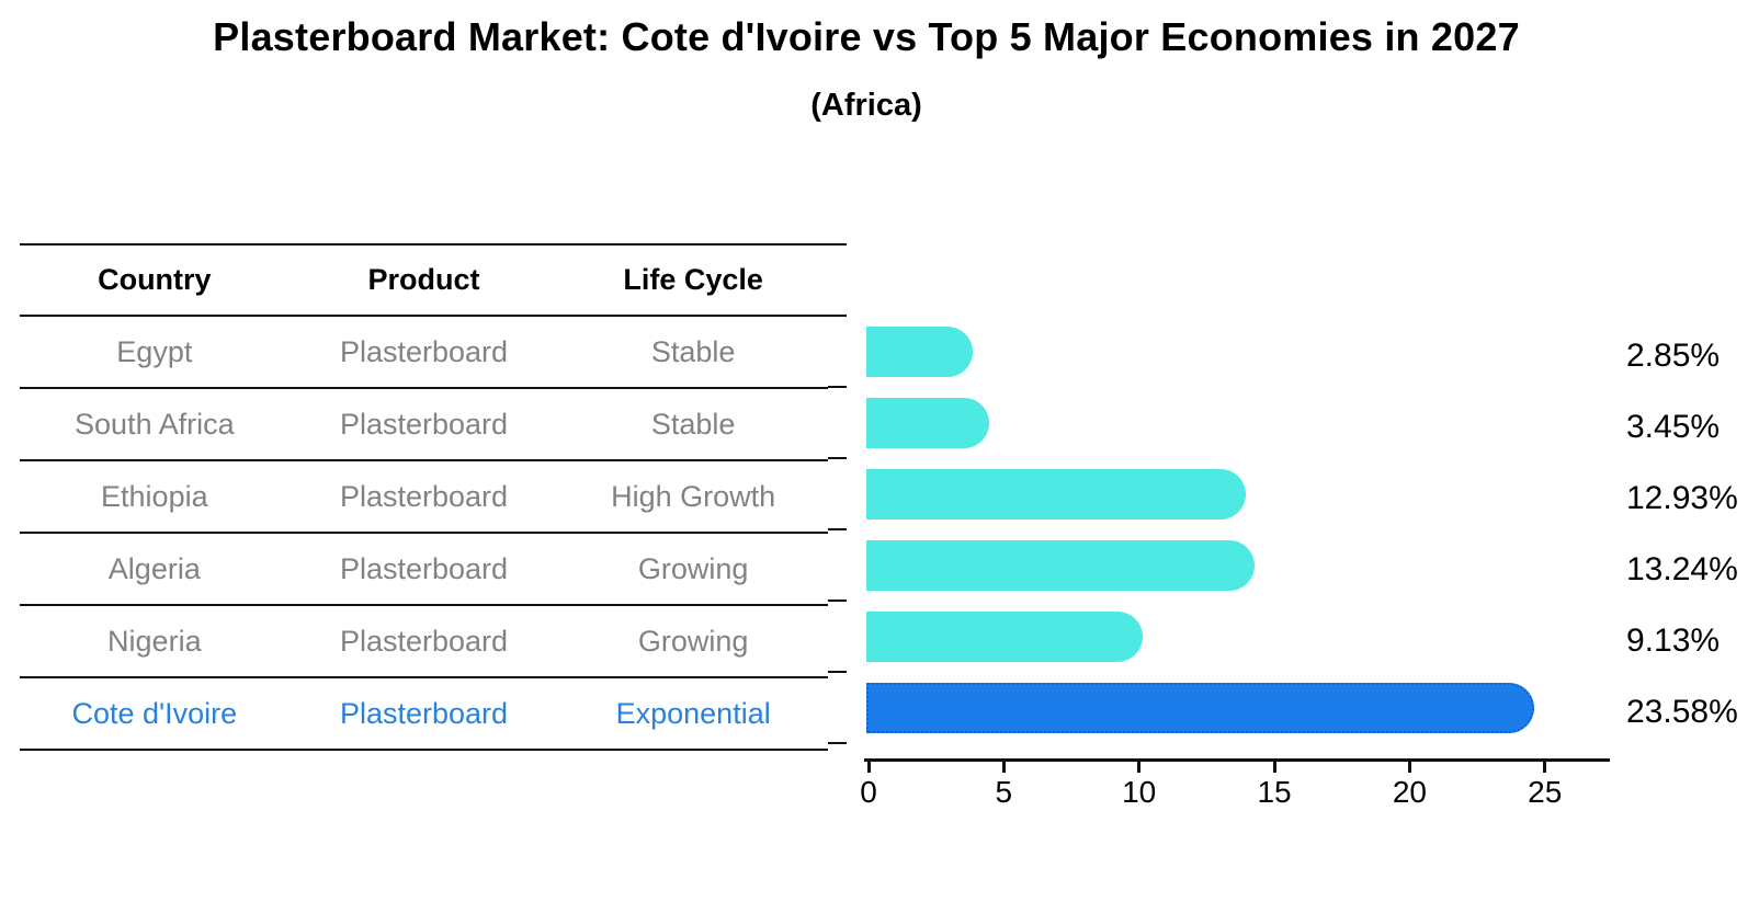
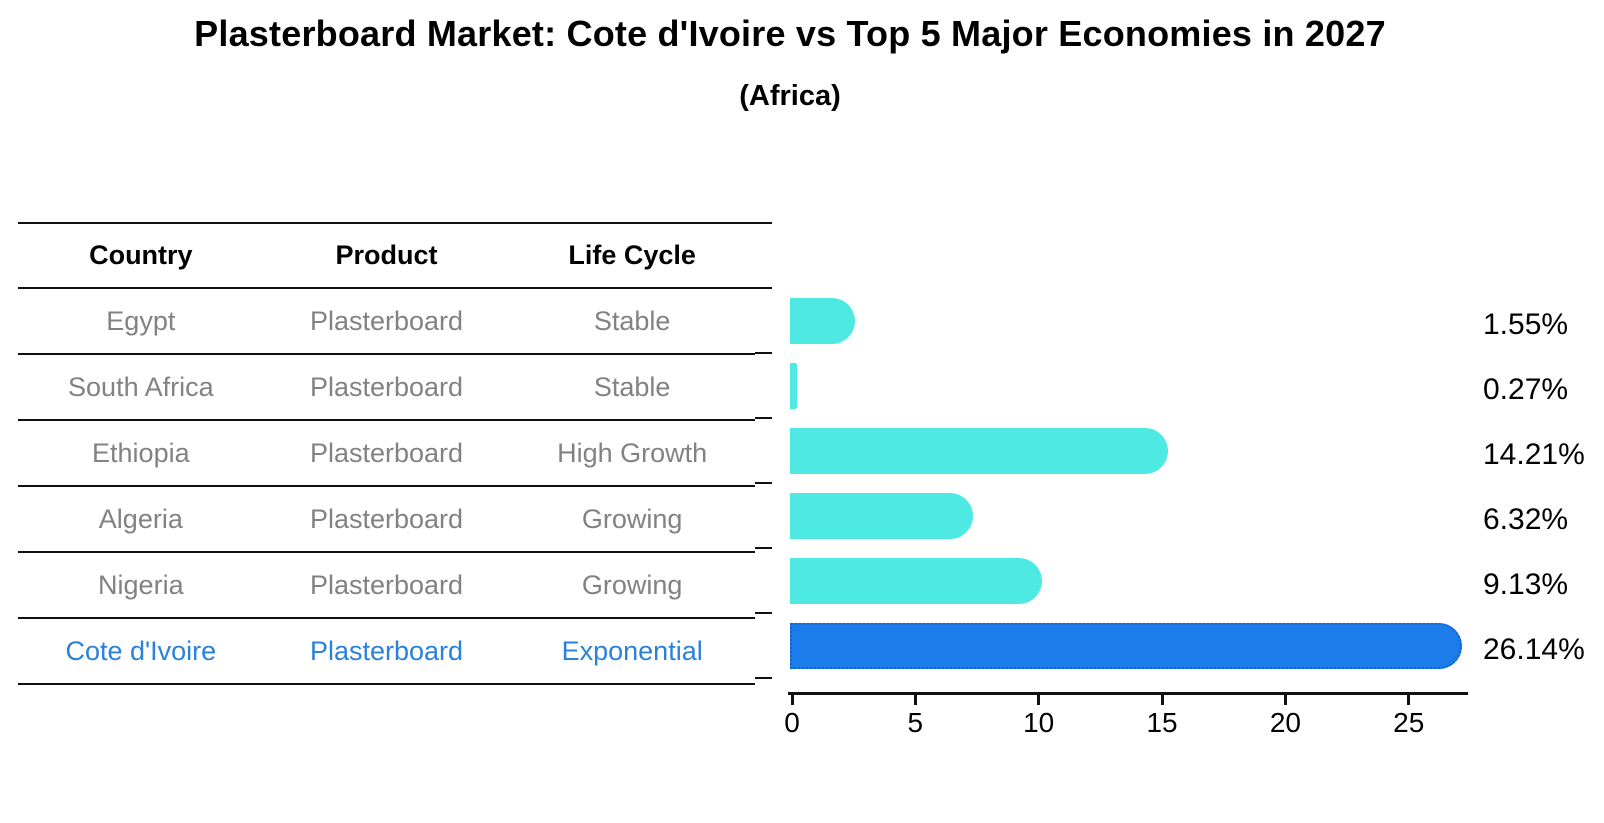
Egypt: 2.85% -> 1.55%
South Africa: 3.45% -> 0.27%
Ethiopia: 12.93% -> 14.21%
Algeria: 13.24% -> 6.32%
Cote d'Ivoire: 23.58% -> 26.14%
